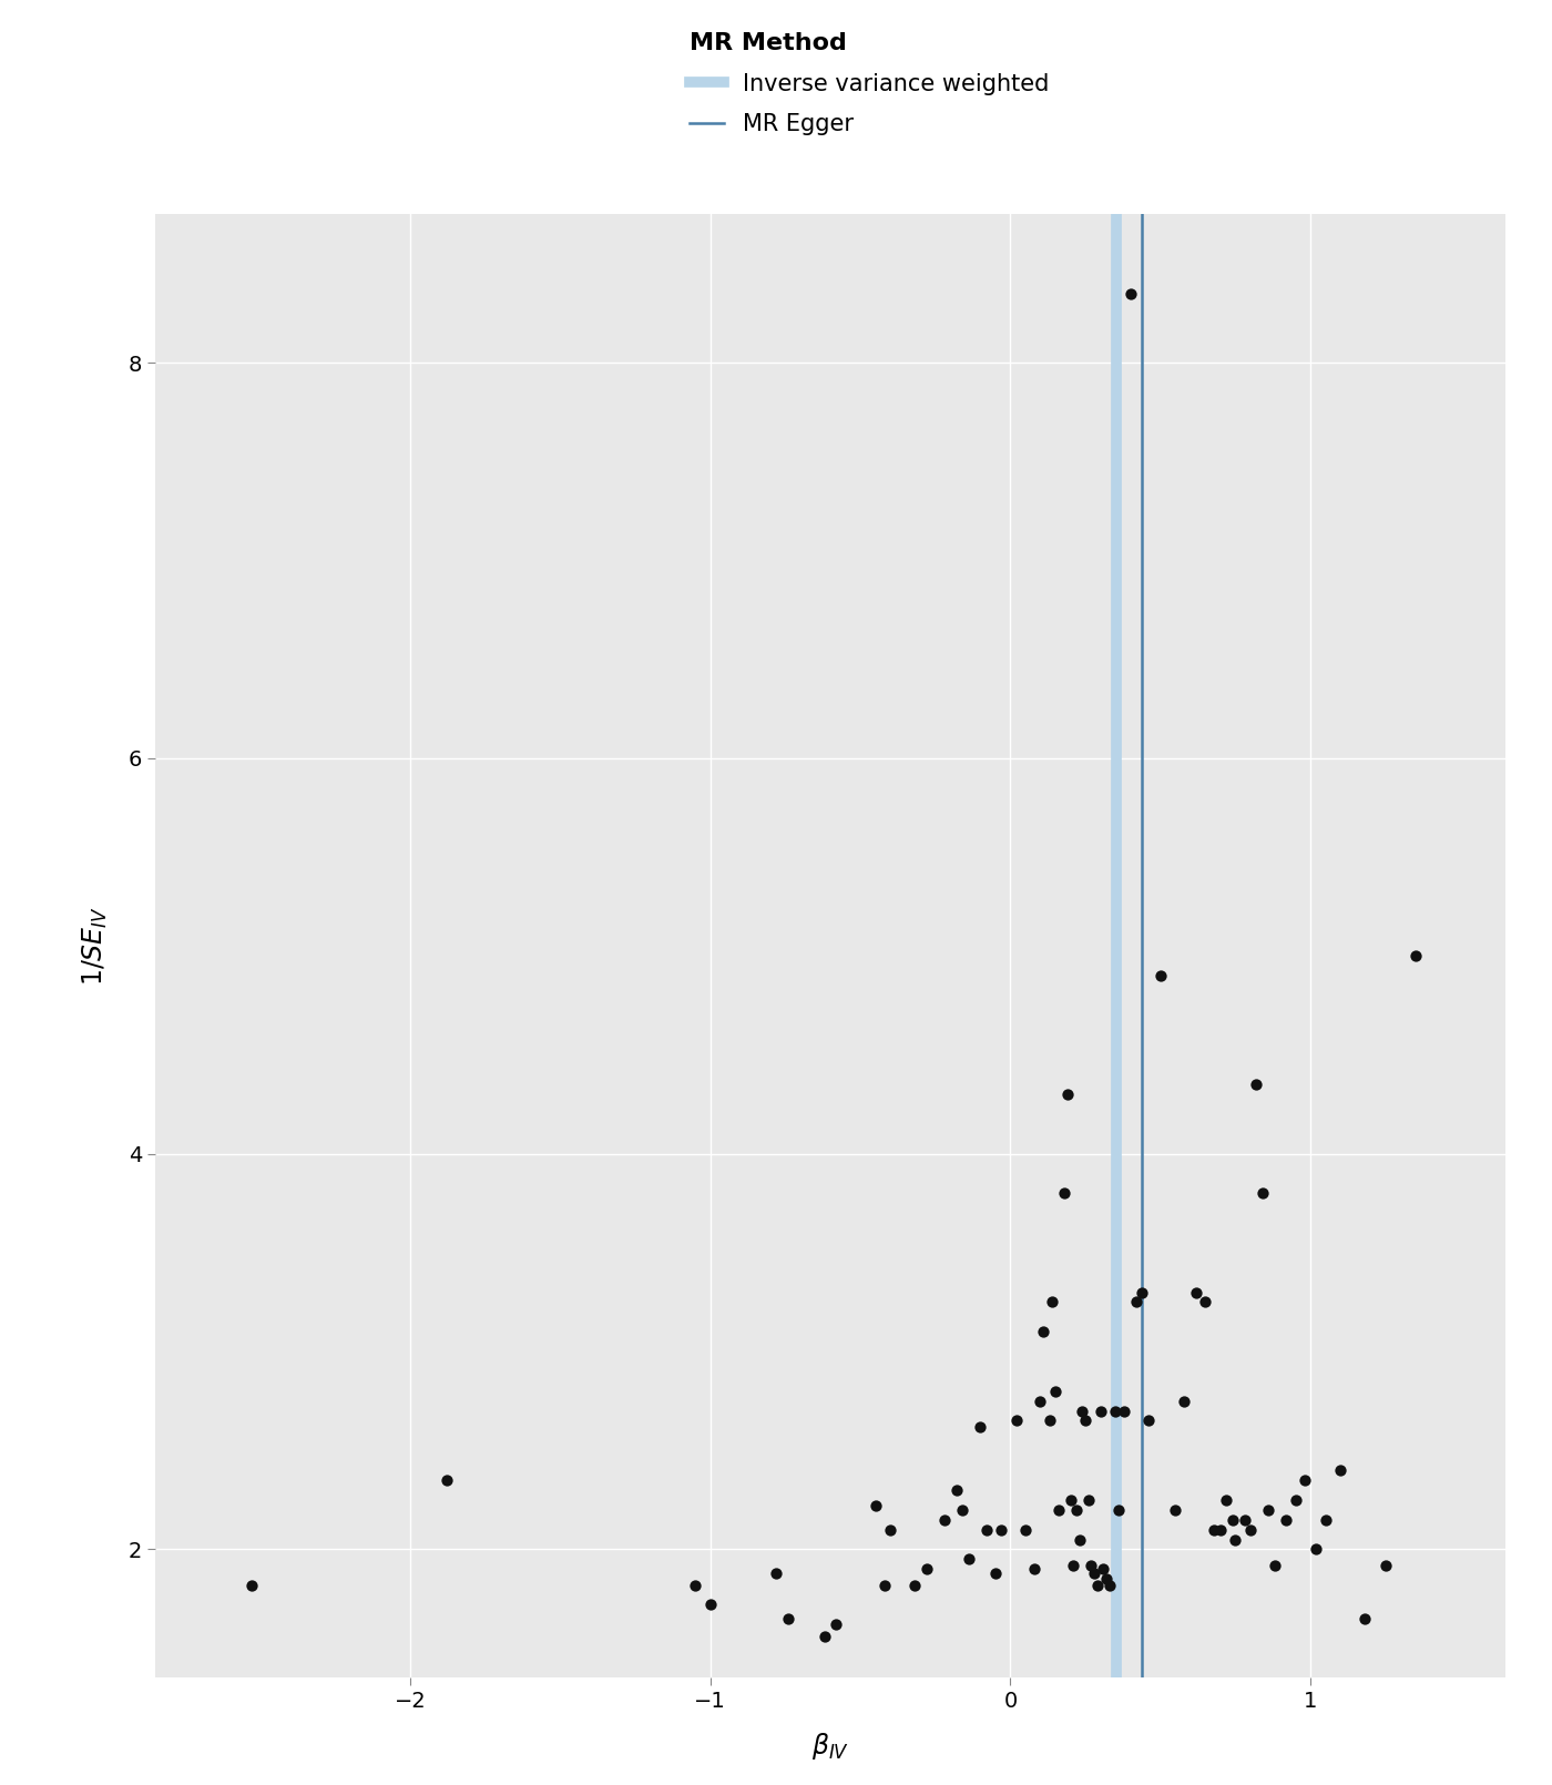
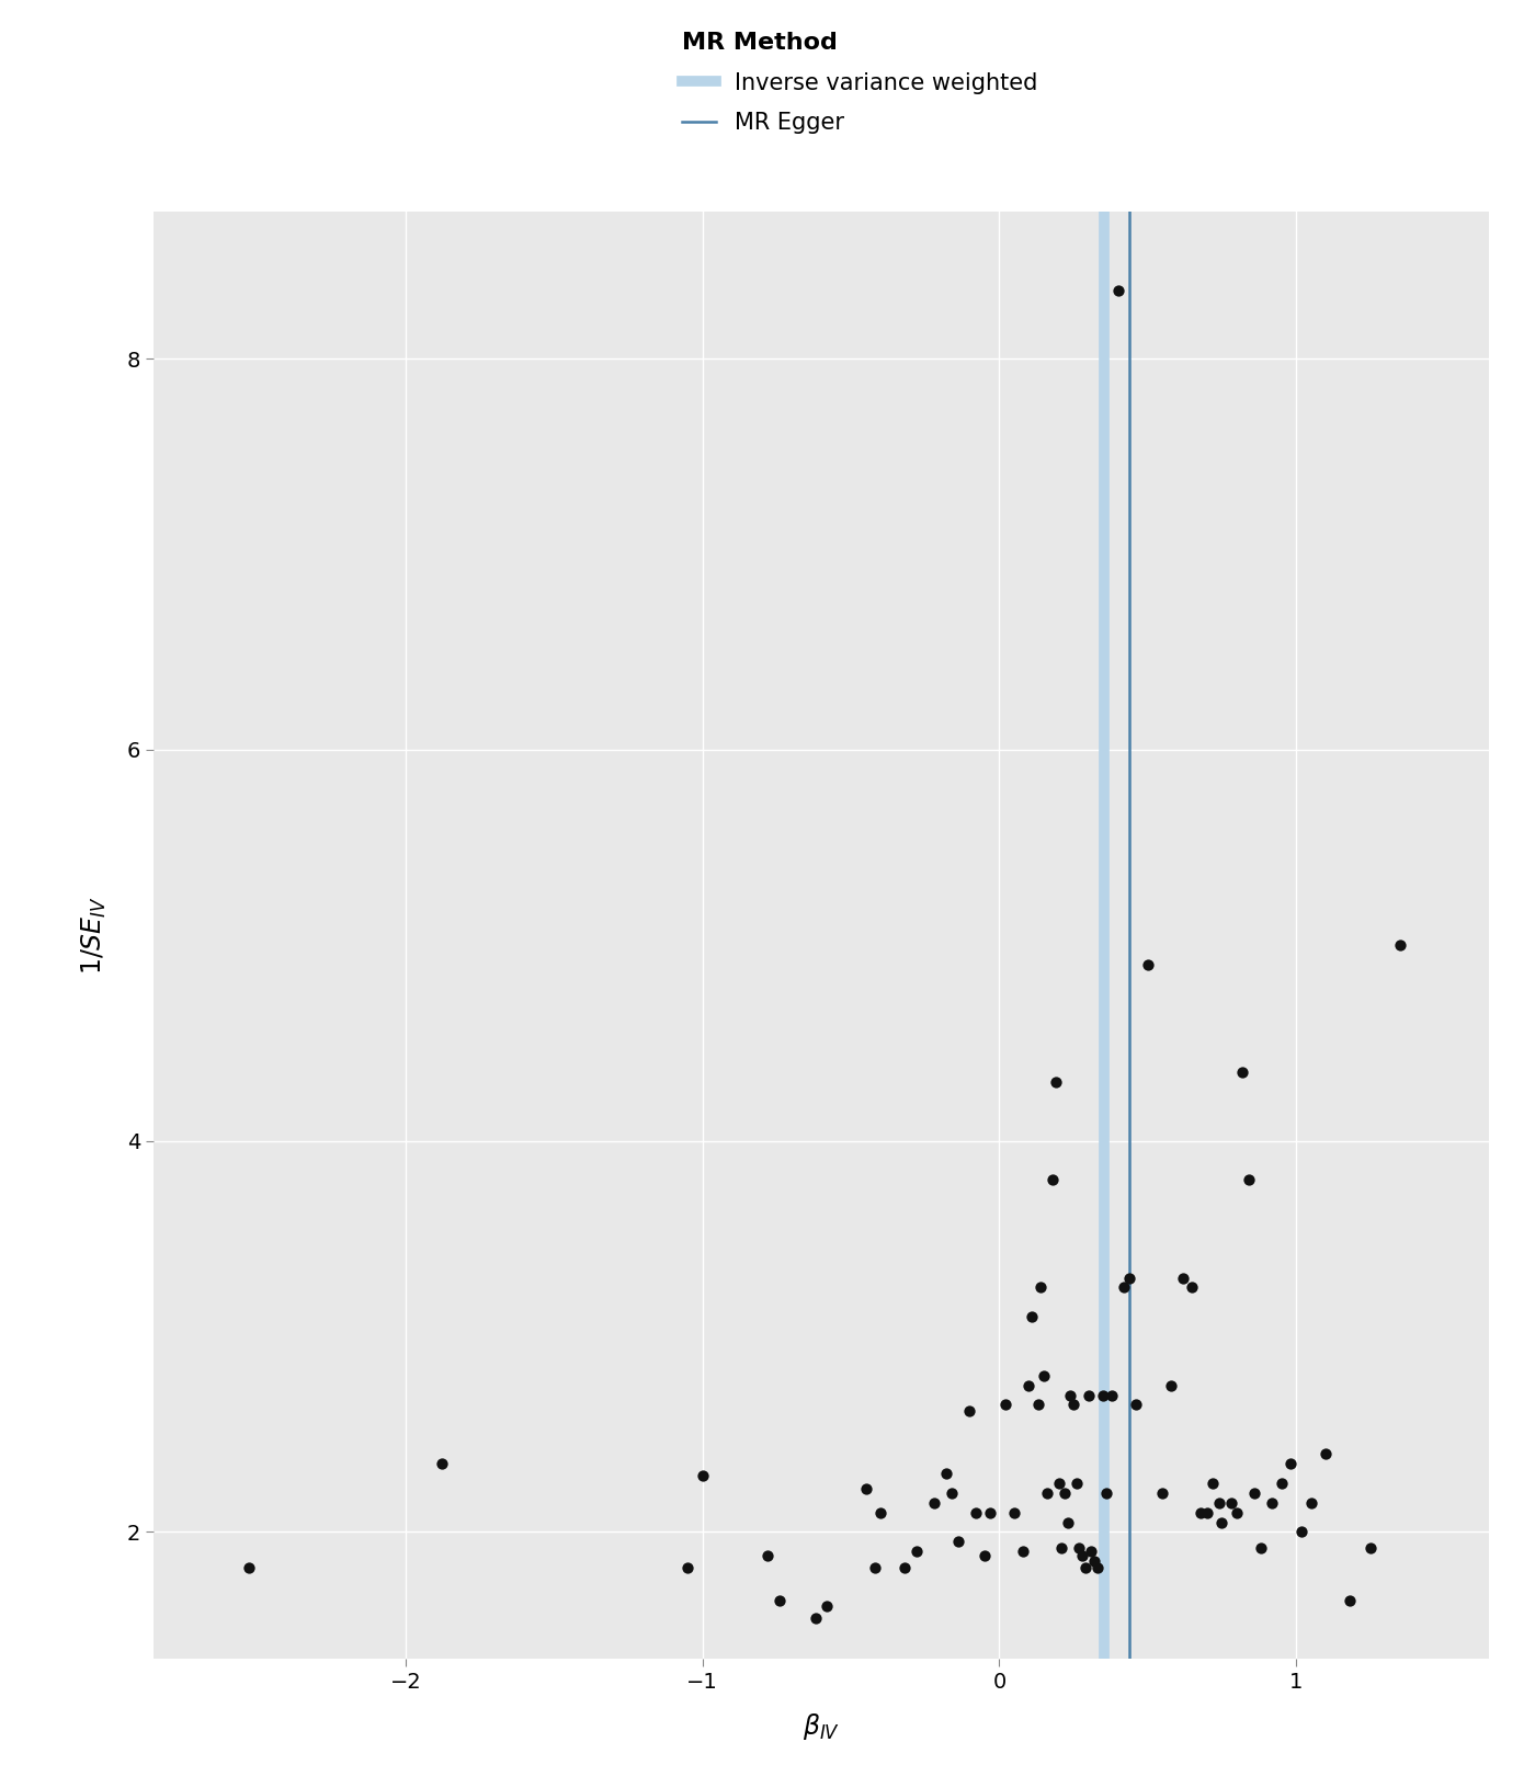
−1: 1.72 -> 2.29
